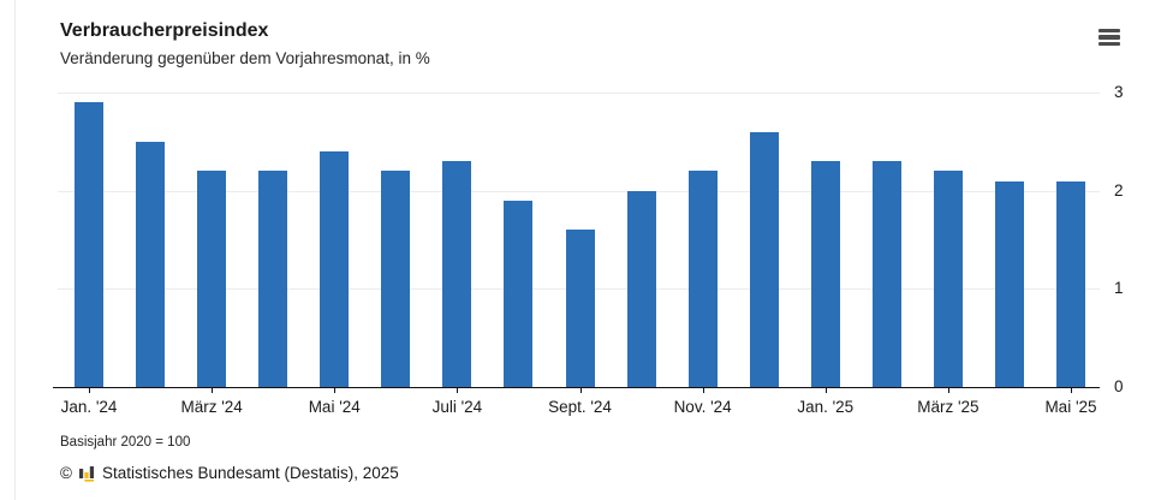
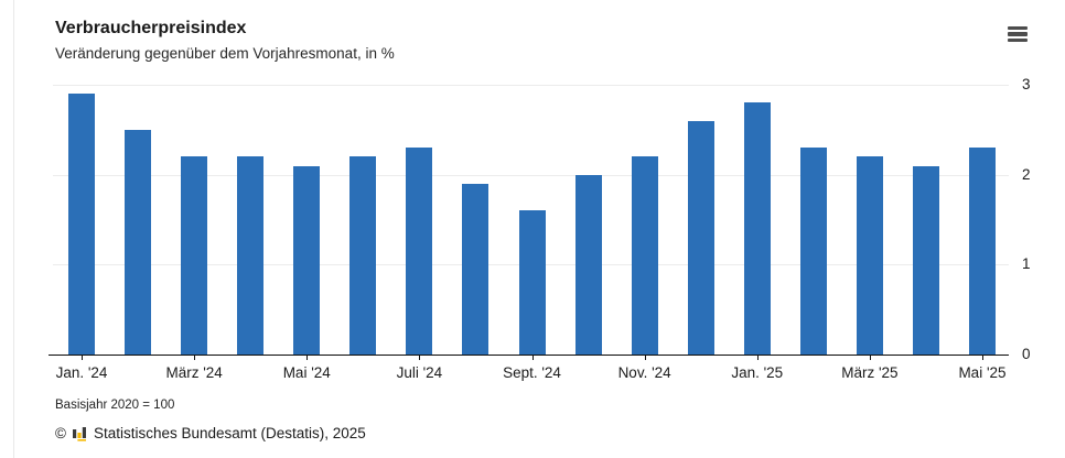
Mai '24: 2.4 -> 2.1
Jan. '25: 2.3 -> 2.8
Mai '25: 2.1 -> 2.3
